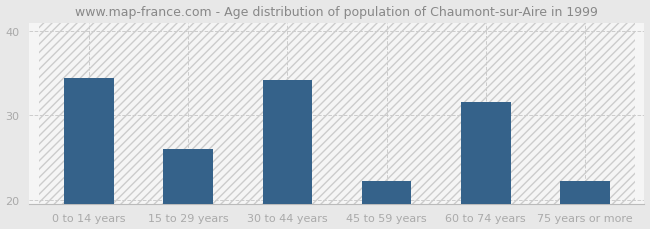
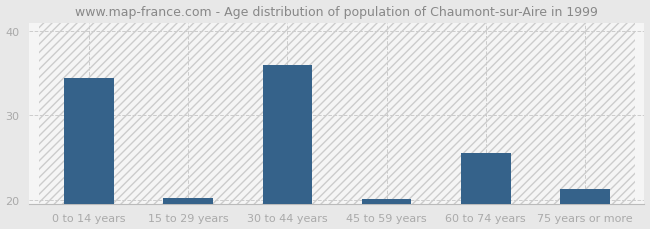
15 to 29 years: 26.0 -> 20.2
30 to 44 years: 34.2 -> 36.0
45 to 59 years: 22.2 -> 20.1
60 to 74 years: 31.6 -> 25.5
75 years or more: 22.2 -> 21.3
